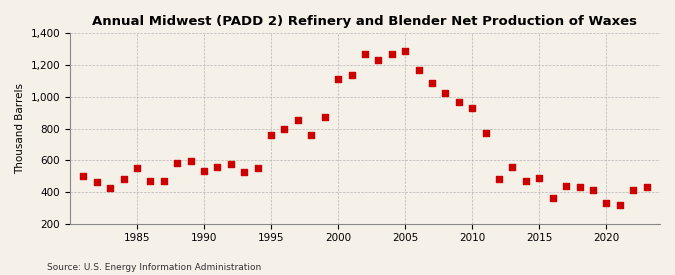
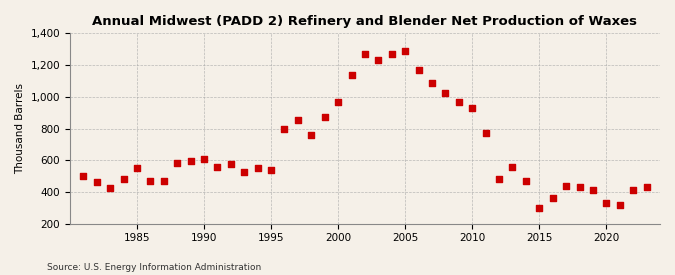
1990: 530 -> 610
1995: 760 -> 540
2000: 1,110 -> 970
2015: 490 -> 300
